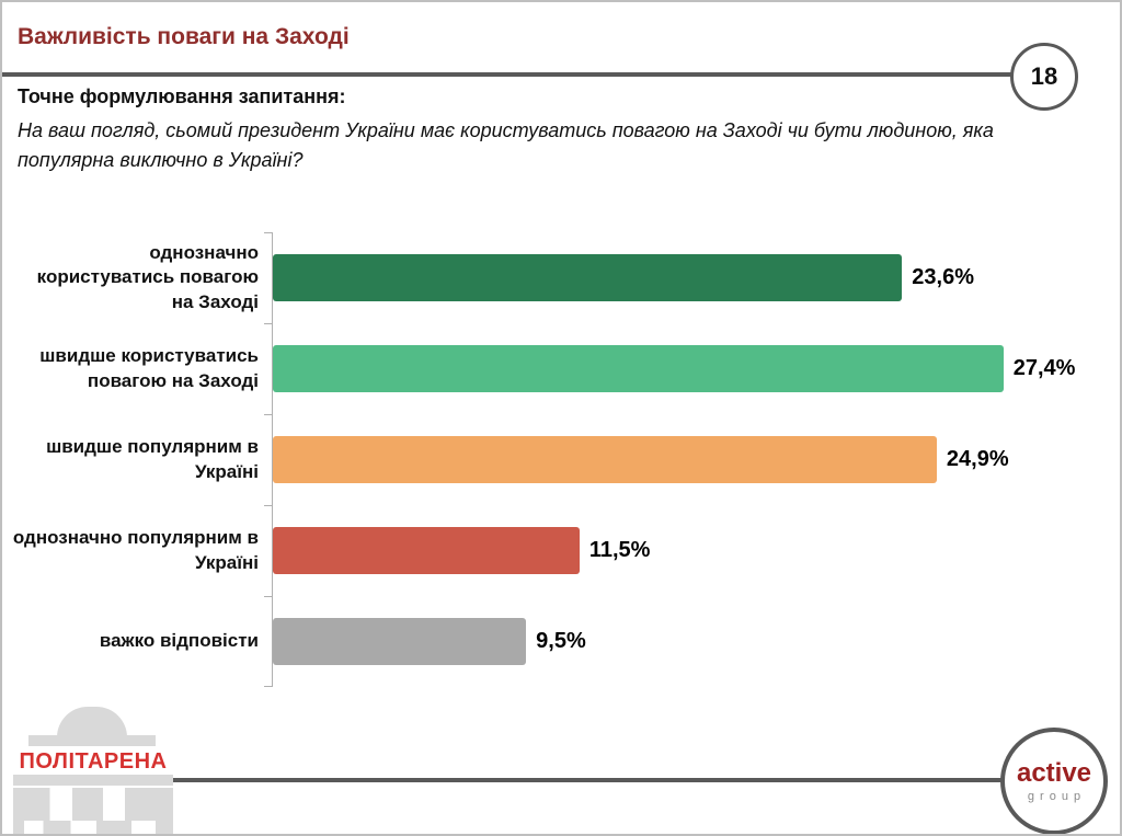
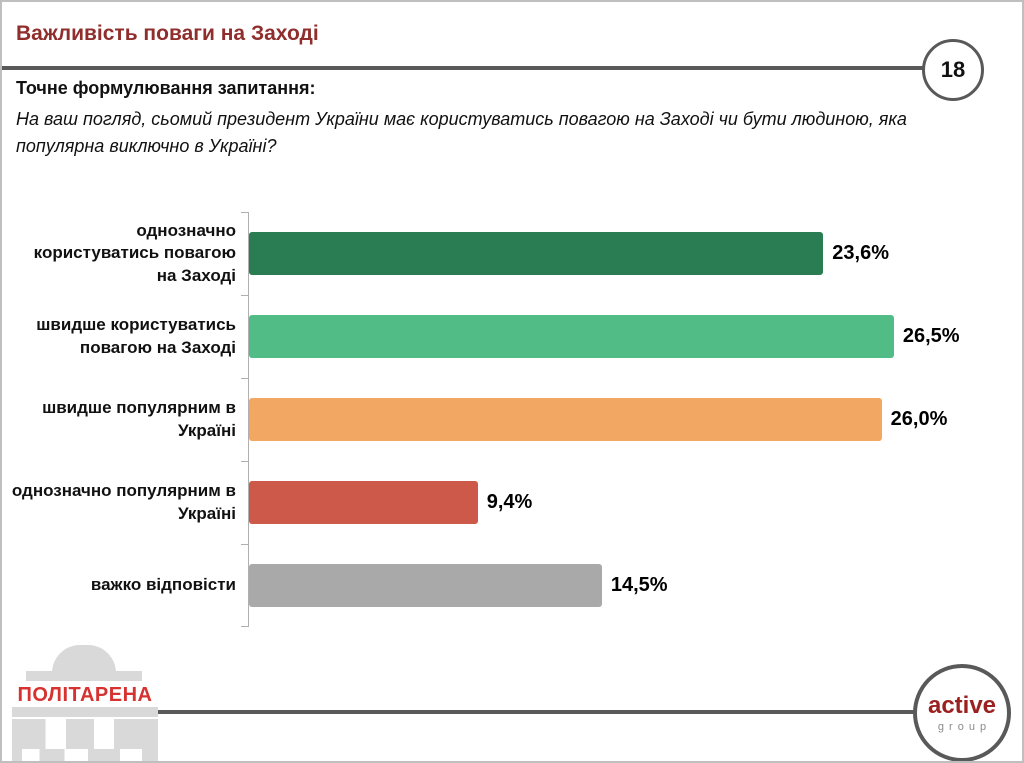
швидше користуватись повагою на Заході: 27,4% -> 26,5%
швидше популярним в Україні: 24,9% -> 26,0%
однозначно популярним в Україні: 11,5% -> 9,4%
важко відповісти: 9,5% -> 14,5%
